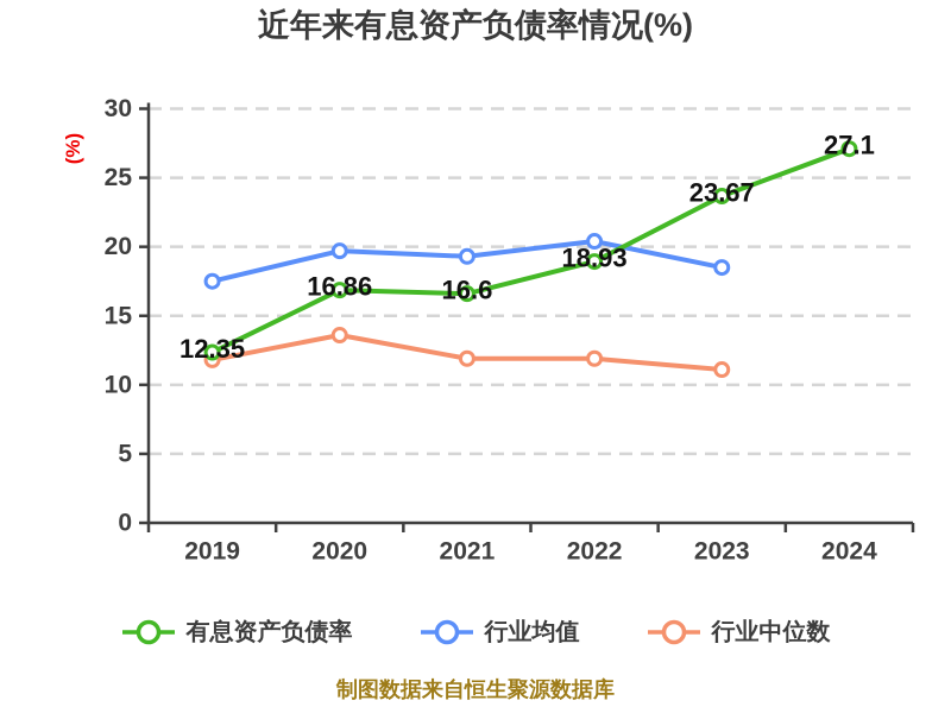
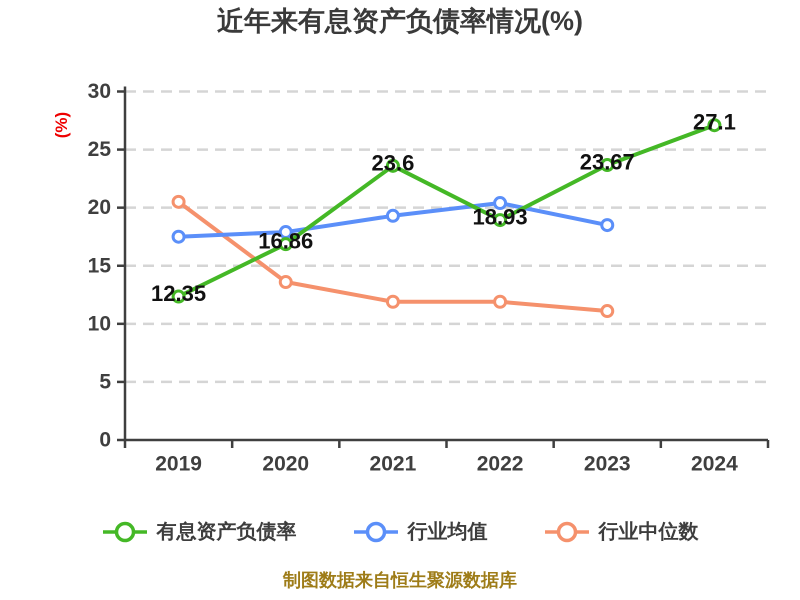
行业中位数/2019: 11.8 -> 20.5
行业均值/2020: 19.7 -> 17.9
有息资产负债率/2021: 16.6 -> 23.6
